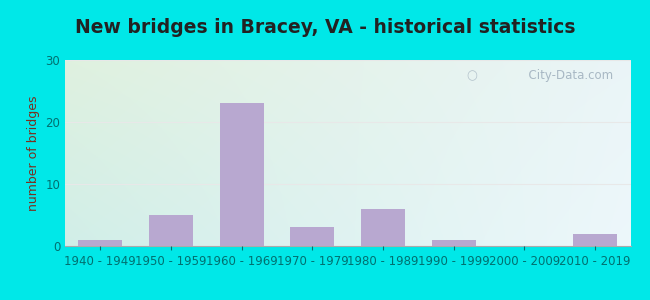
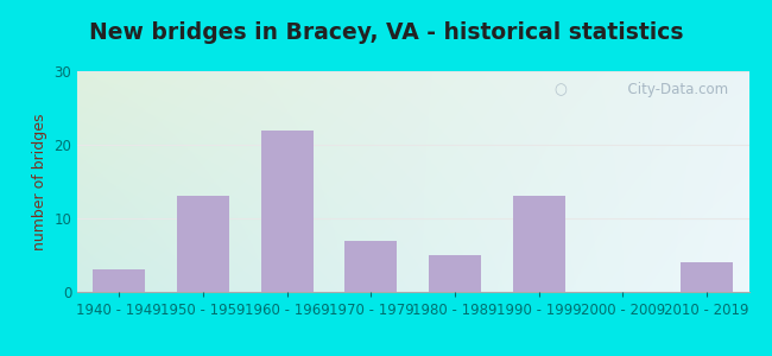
1940 - 1949: 1 -> 3
1950 - 1959: 5 -> 13
1960 - 1969: 23 -> 22
1970 - 1979: 3 -> 7
1980 - 1989: 6 -> 5
1990 - 1999: 1 -> 13
2010 - 2019: 2 -> 4
